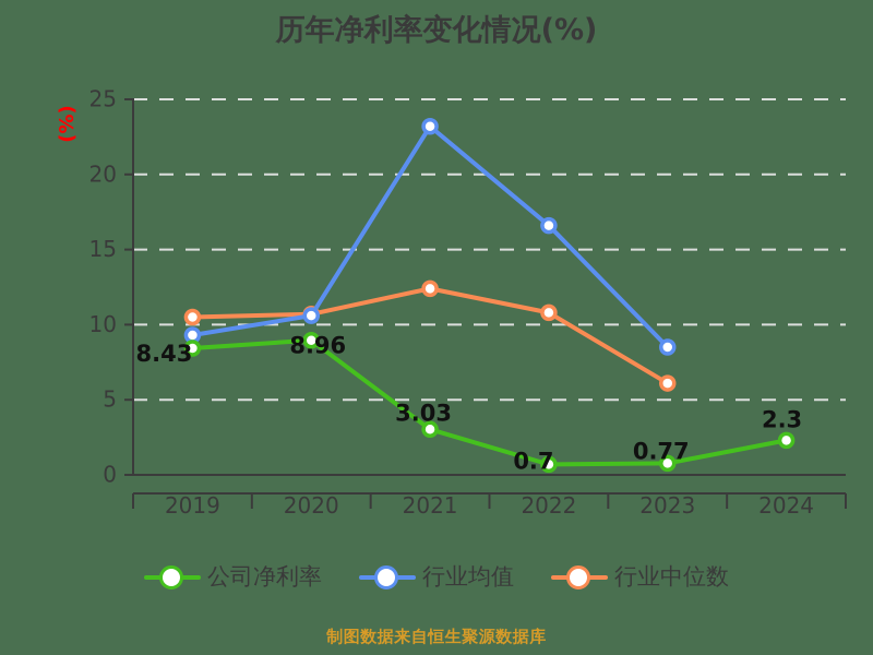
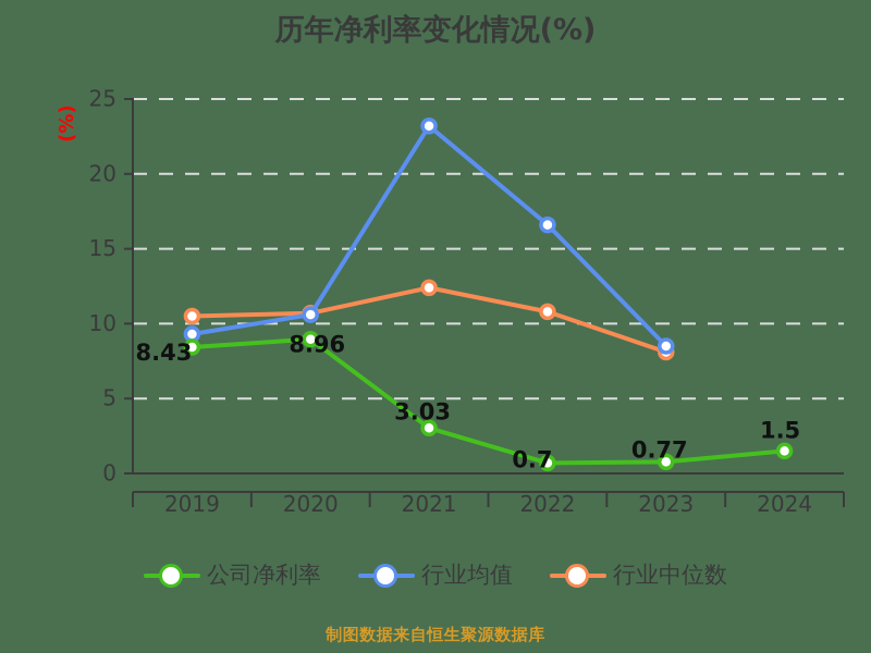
行业中位数/2023: 6.1 -> 8.1
公司净利率/2024: 2.3 -> 1.5
